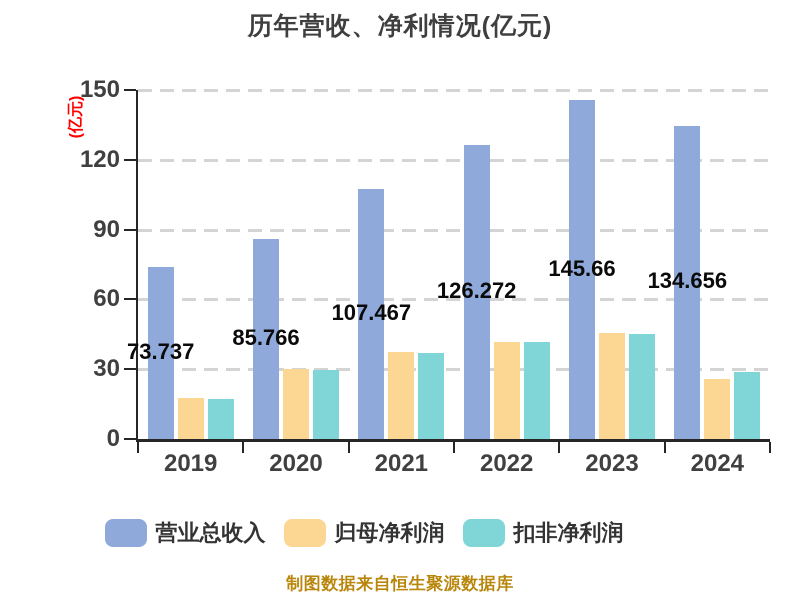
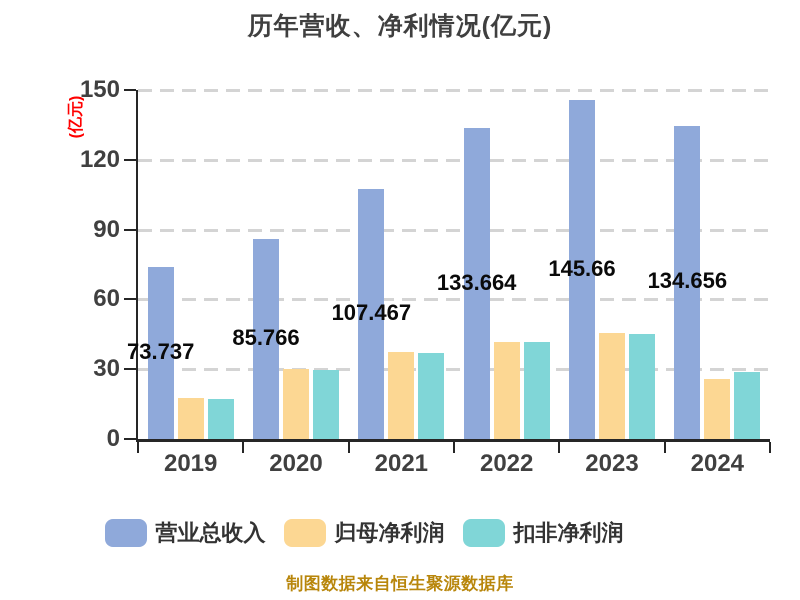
营业总收入/2022: 126.272 -> 133.664
